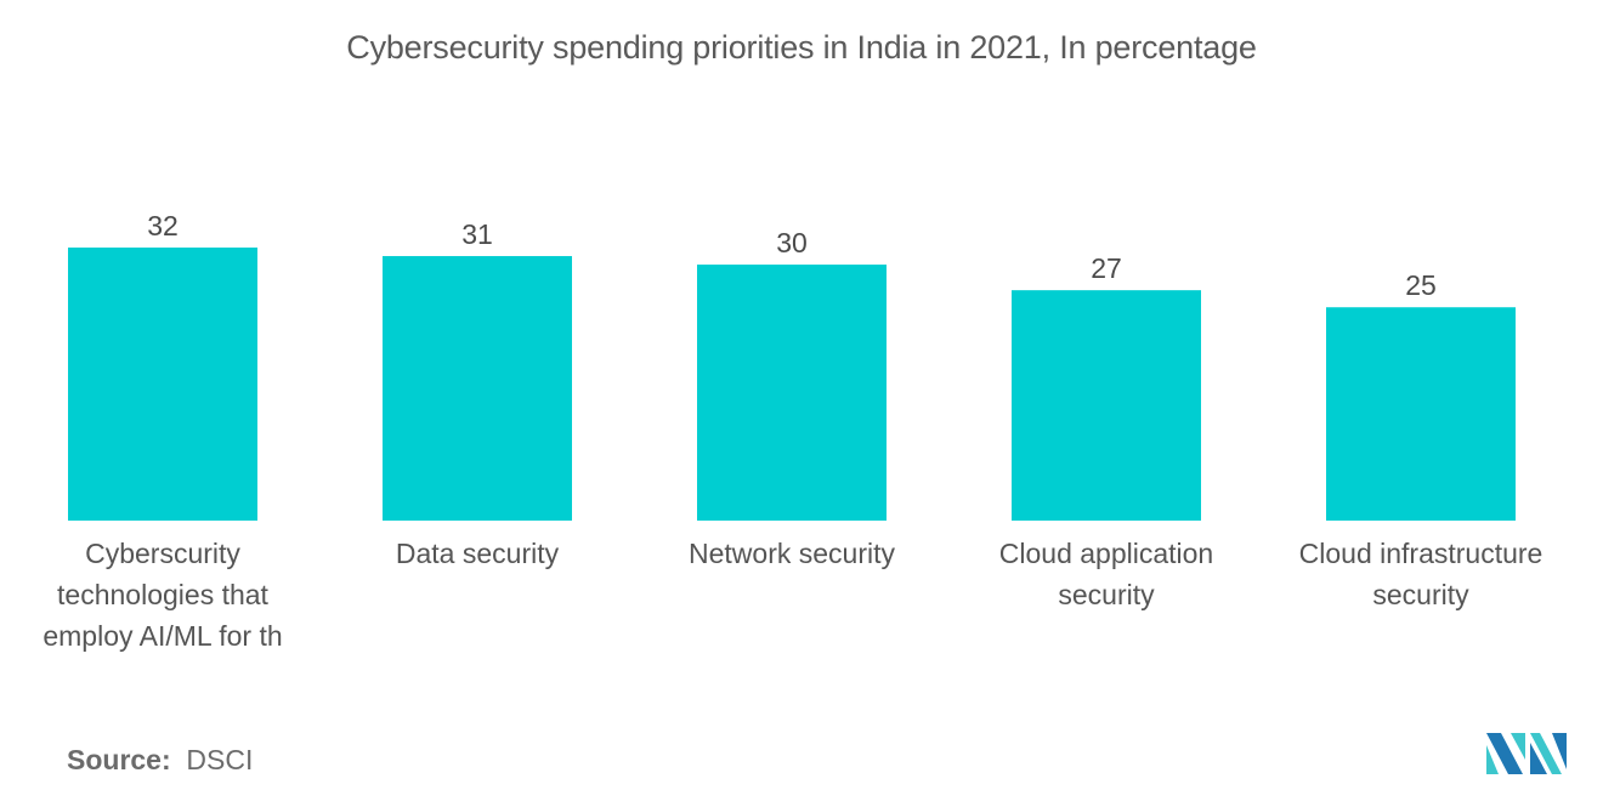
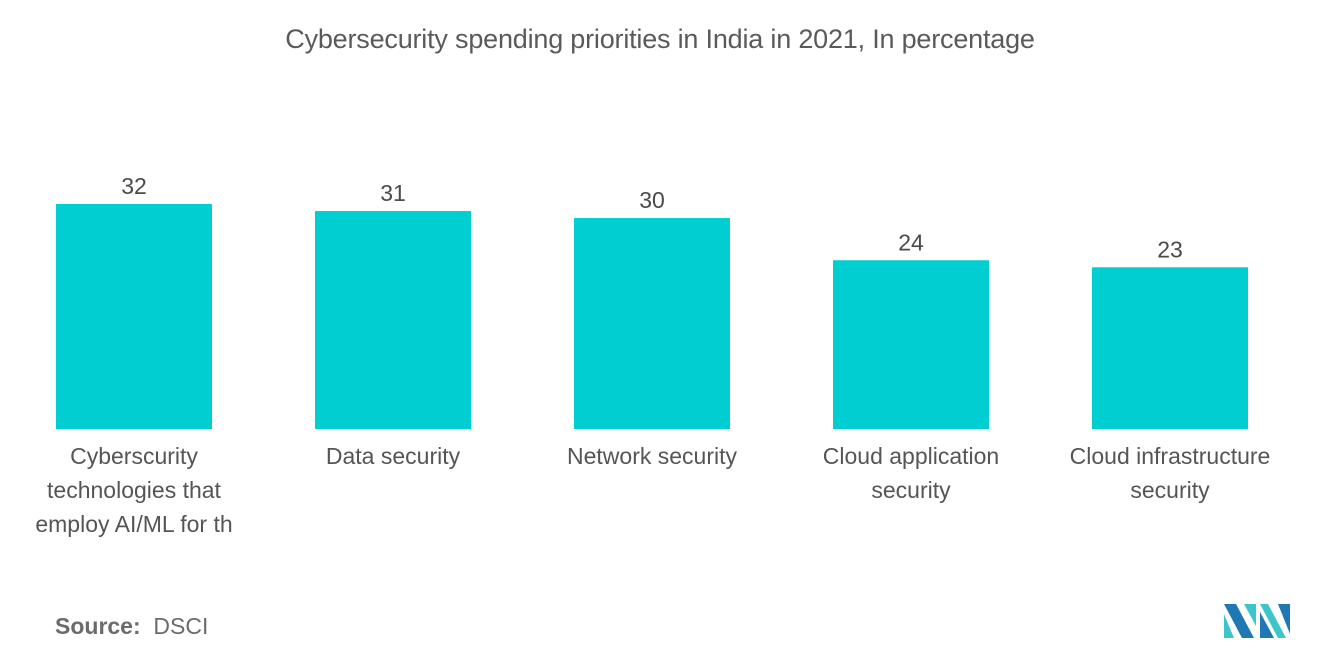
Cloud application security: 27 -> 24
Cloud infrastructure security: 25 -> 23
